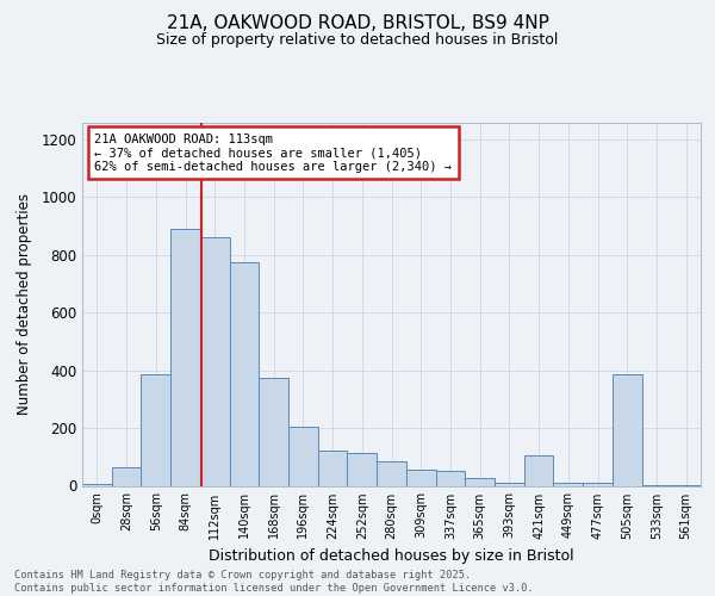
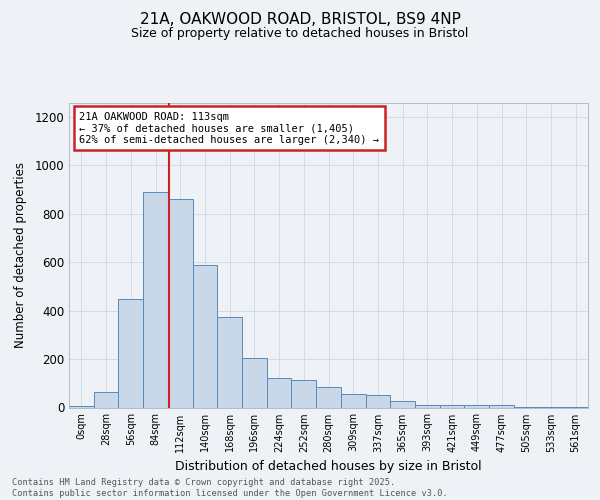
56sqm: 385 -> 450
140sqm: 775 -> 590
421sqm: 105 -> 10
505sqm: 385 -> 3
